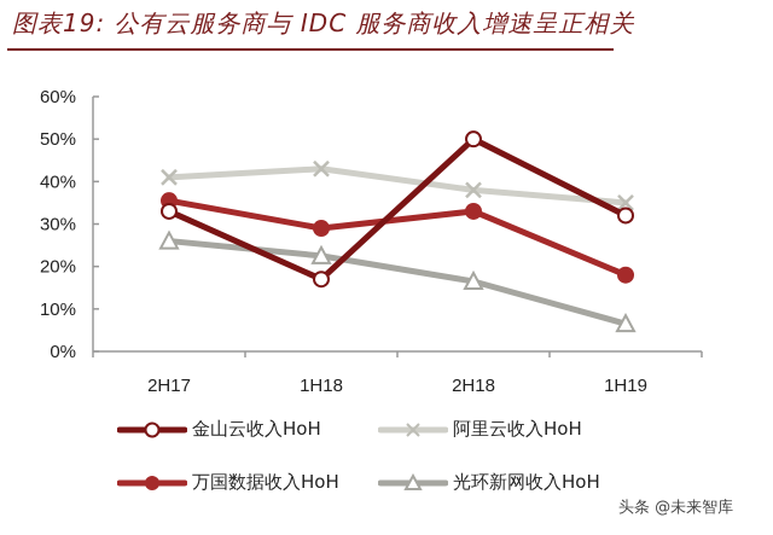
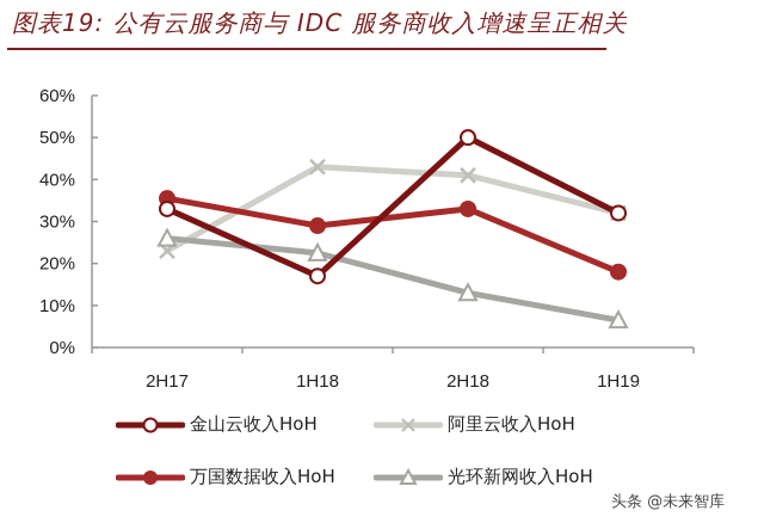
阿里云收入HoH/2H17: 41% -> 23%
阿里云收入HoH/2H18: 38% -> 41%
光环新网收入HoH/2H18: 17% -> 13%
阿里云收入HoH/1H19: 35% -> 32%
